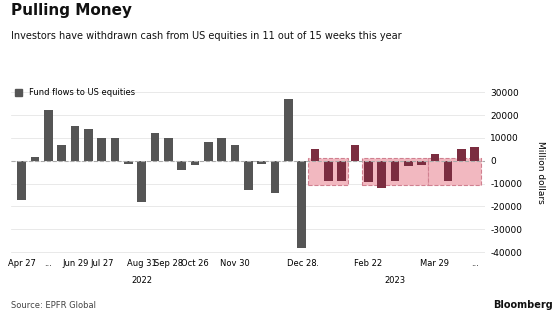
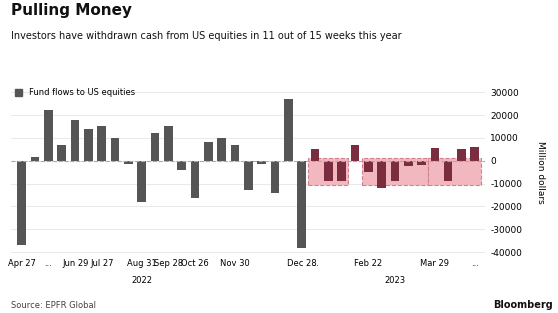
Apr 27: -17000 -> -37000
Jun 29: 15000 -> 18000
Jul 27: 10000 -> 15000
Sep 28: 10000 -> 15000
Oct 26: -2000 -> -16500
Feb 22: -9500 -> -5000
Mar 29: 3000 -> 5500
